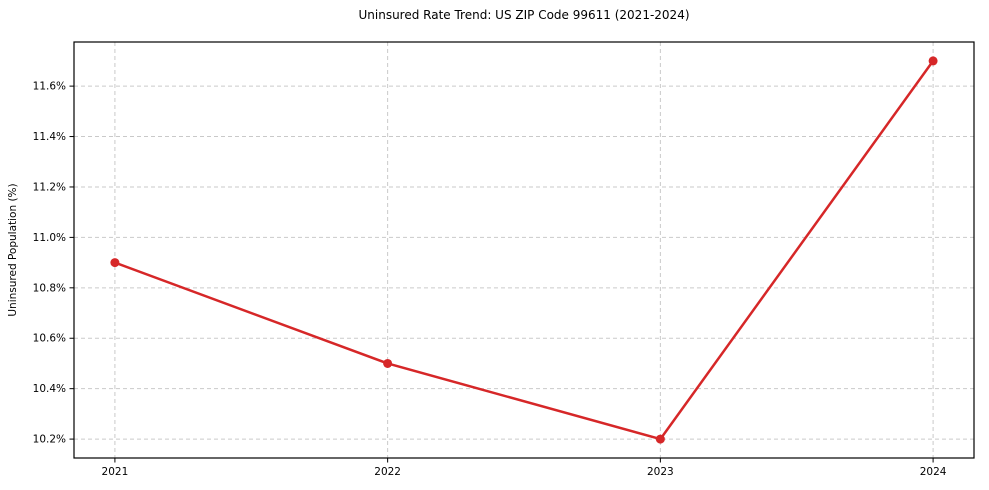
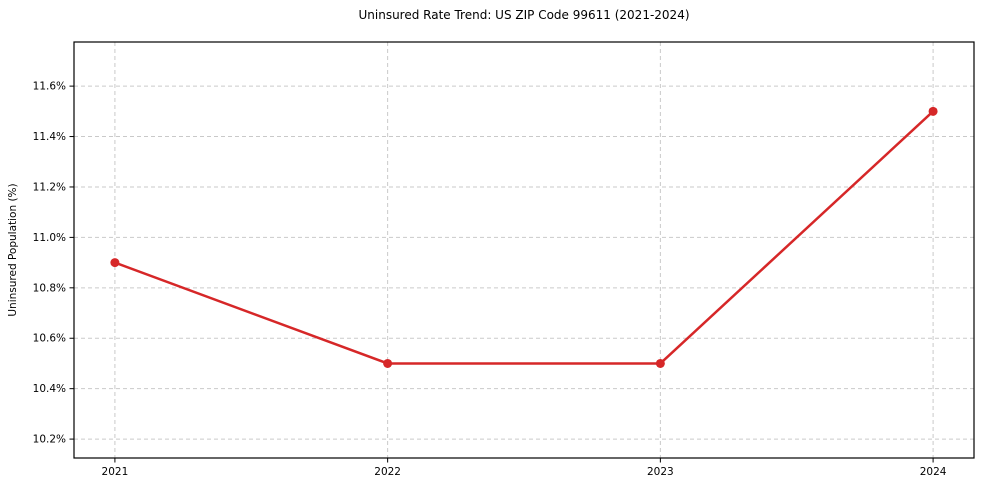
2023: 10.2% -> 10.5%
2024: 11.7% -> 11.5%
